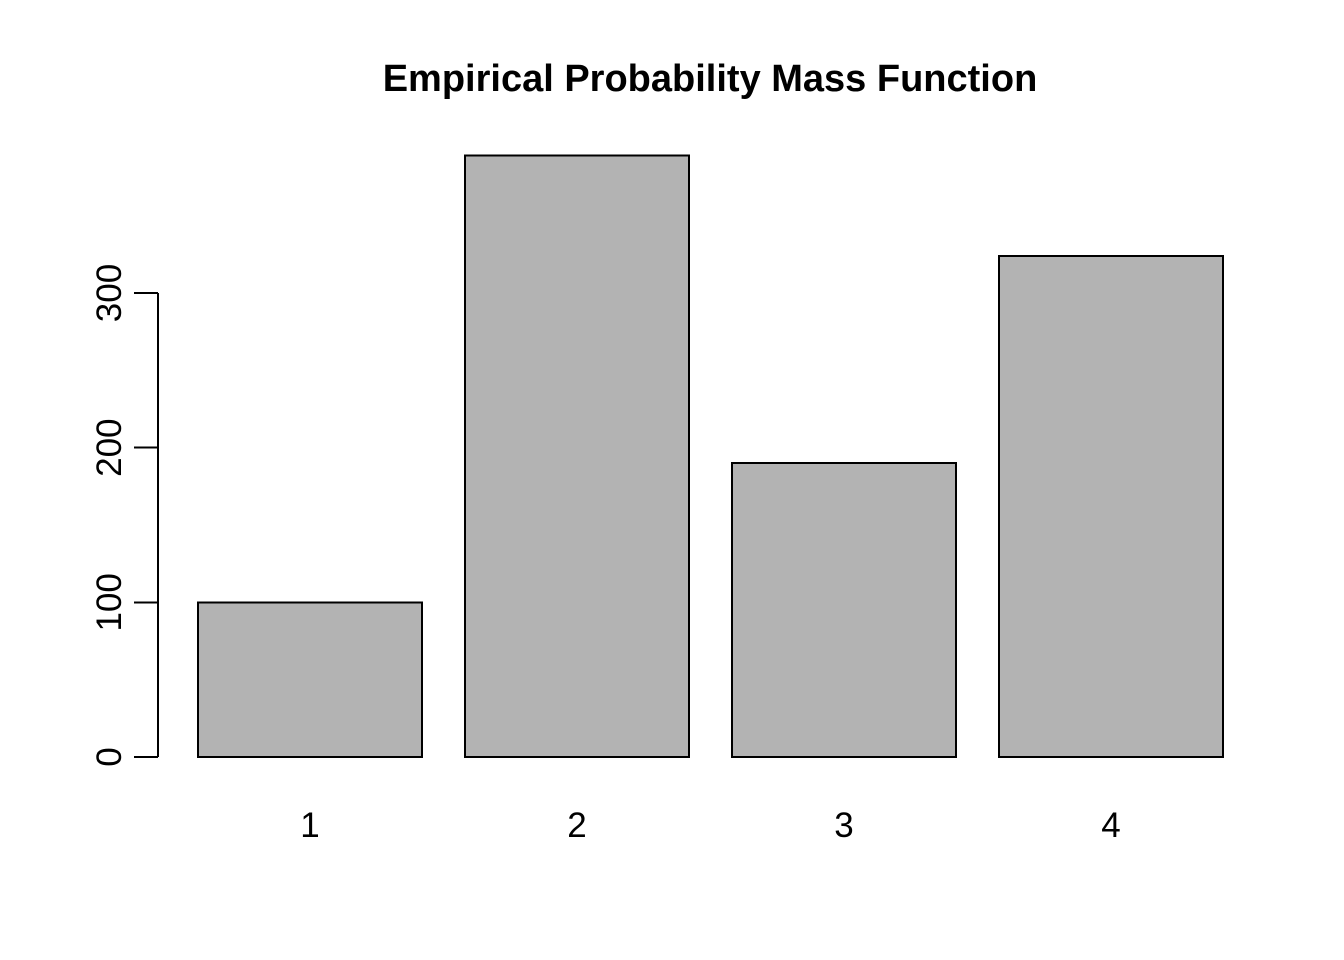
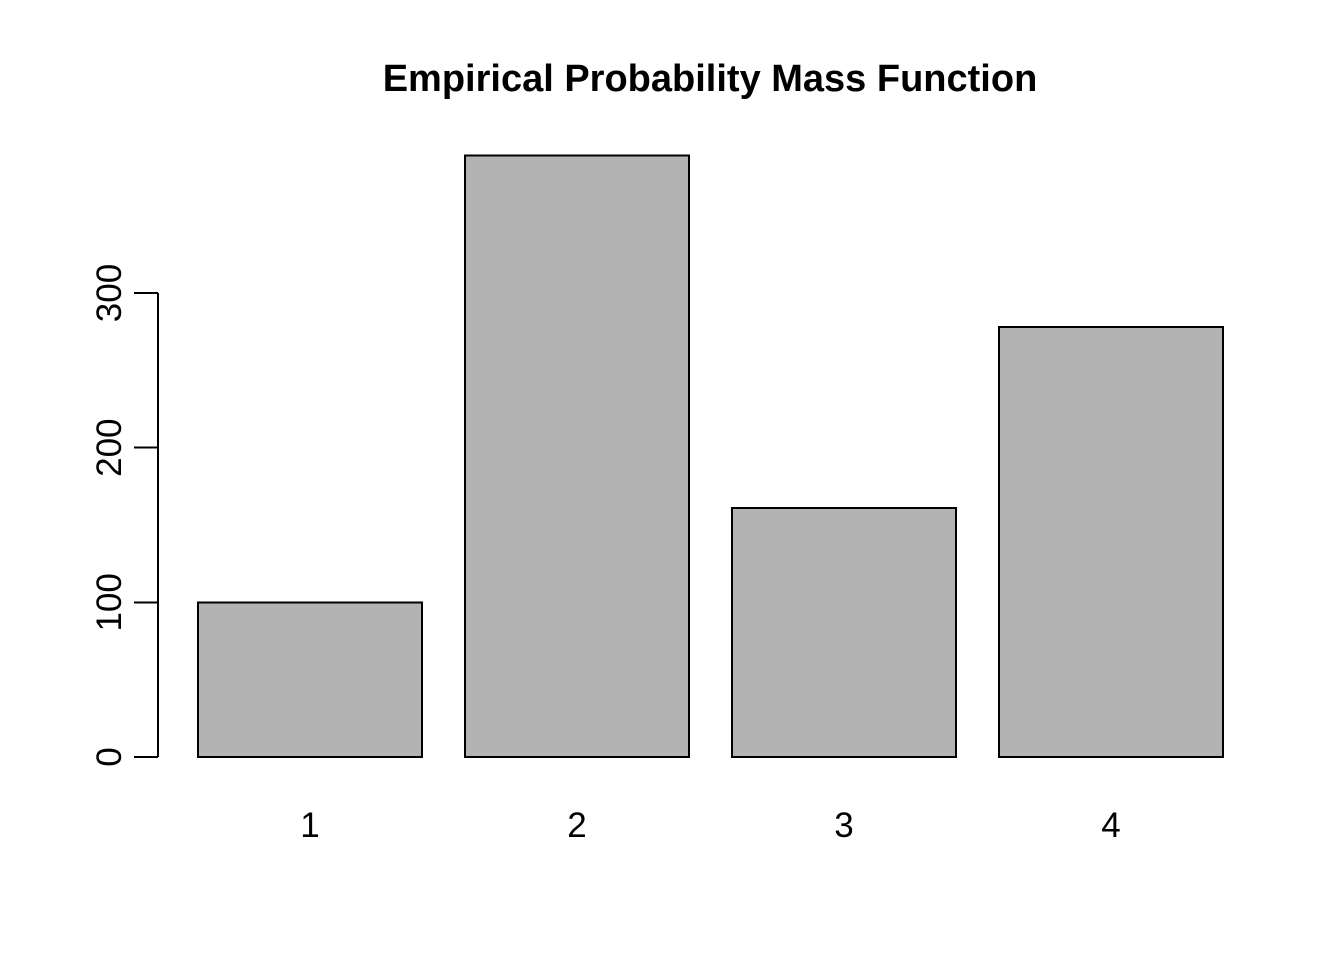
3: 190 -> 161
4: 324 -> 278
